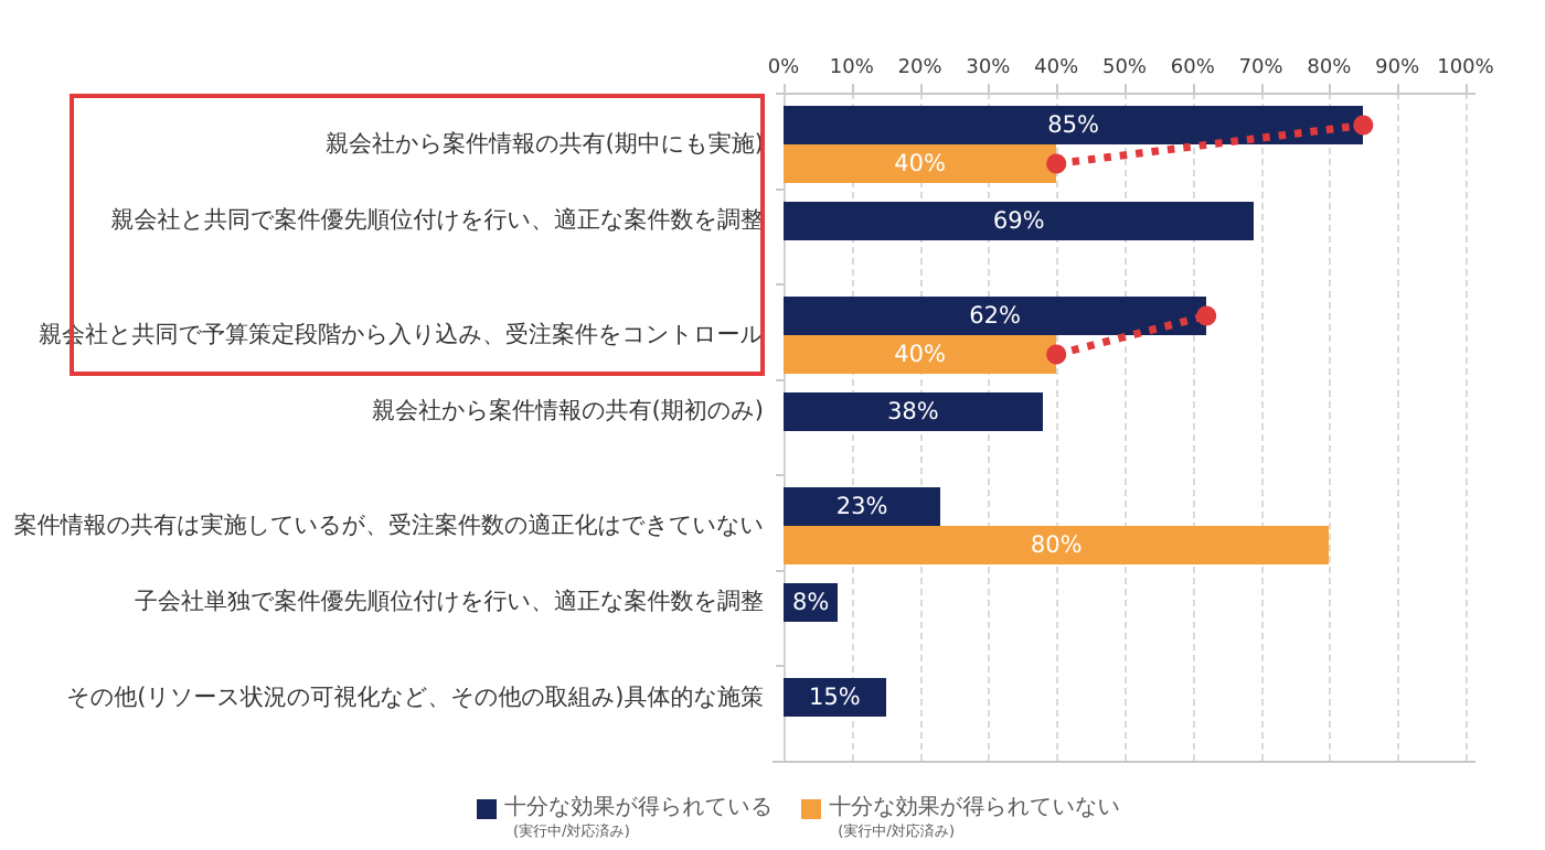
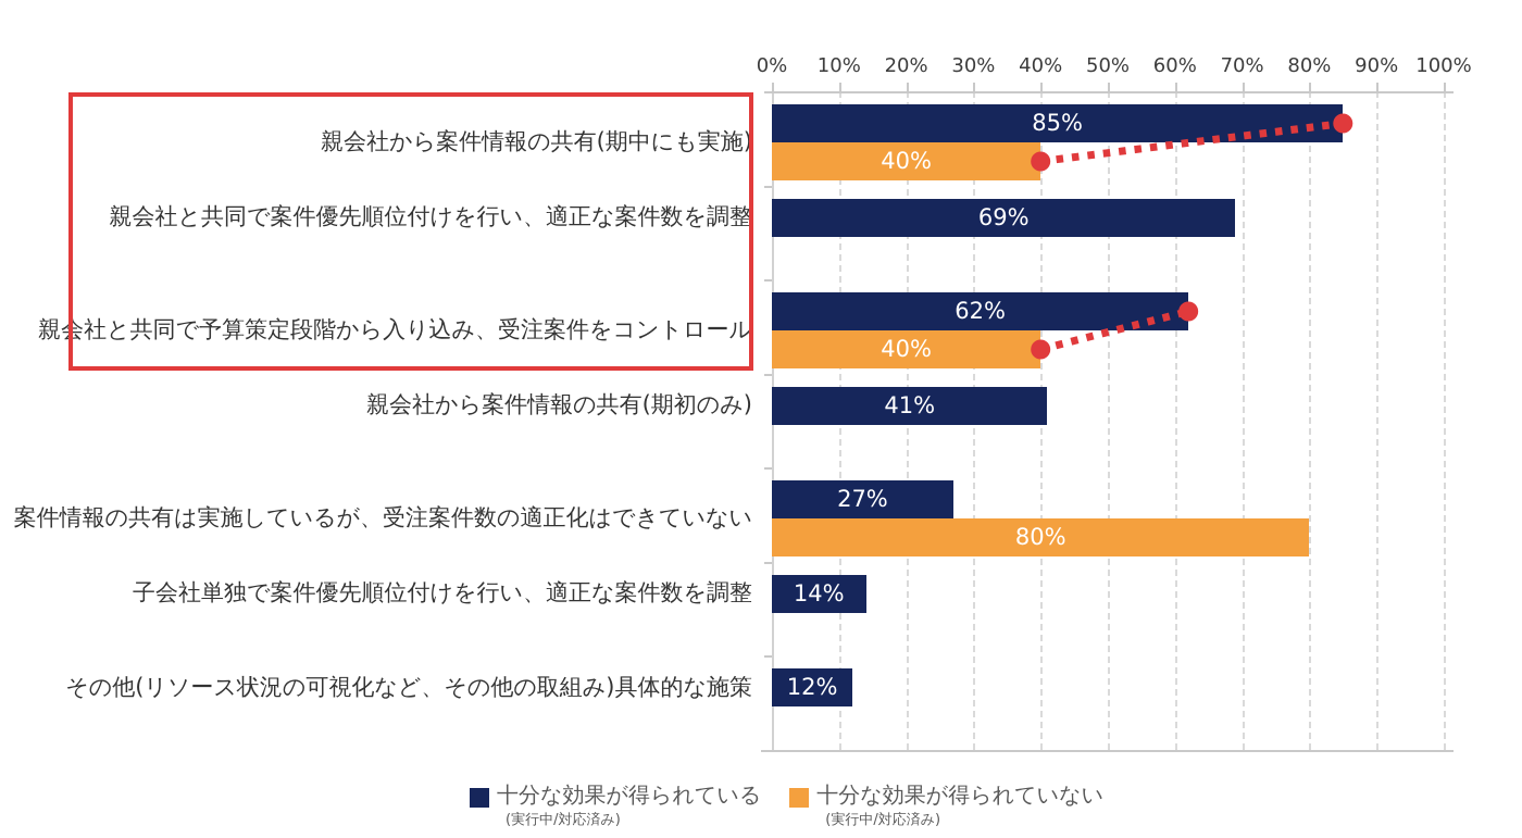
十分な効果が得られている/親会社から案件情報の共有(期初のみ): 38% -> 41%
十分な効果が得られている/案件情報の共有は実施しているが、受注案件数の適正化はできていない: 23% -> 27%
十分な効果が得られている/子会社単独で案件優先順位付けを行い、適正な案件数を調整: 8% -> 14%
十分な効果が得られている/その他(リソース状況の可視化など、その他の取組み)具体的な施策: 15% -> 12%
